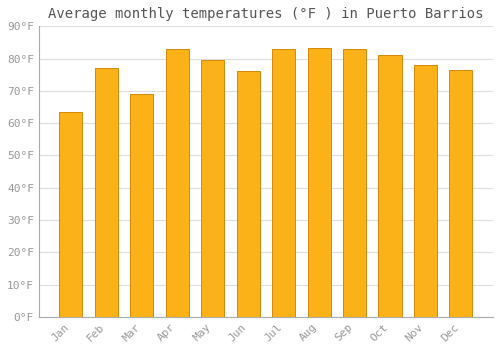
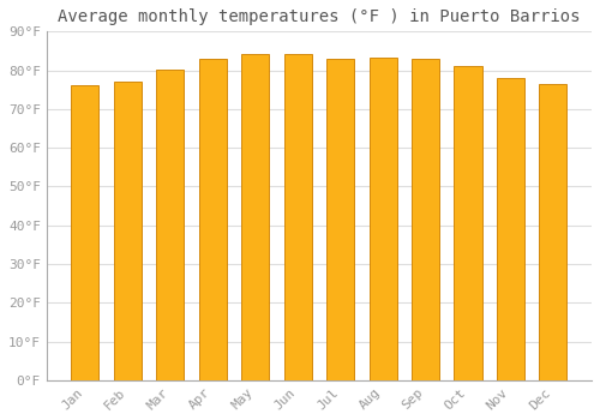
Jan: 63.5°F -> 76.3°F
Mar: 69.0°F -> 80.1°F
May: 79.5°F -> 84.2°F
Jun: 76.0°F -> 84.2°F
